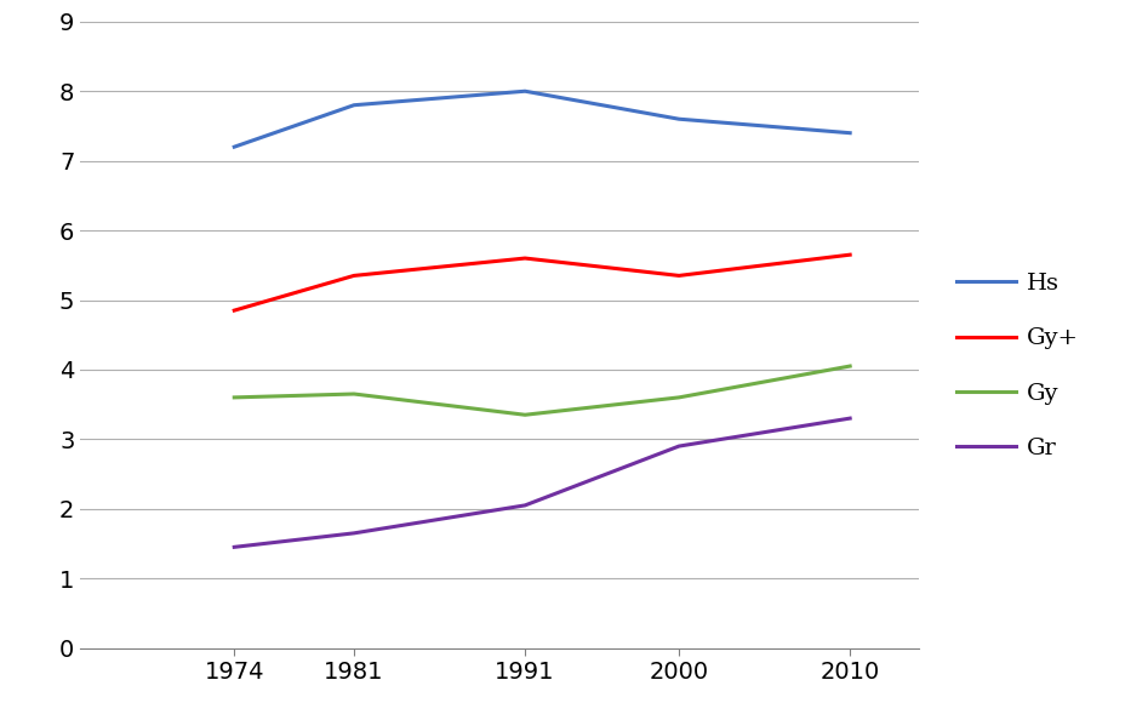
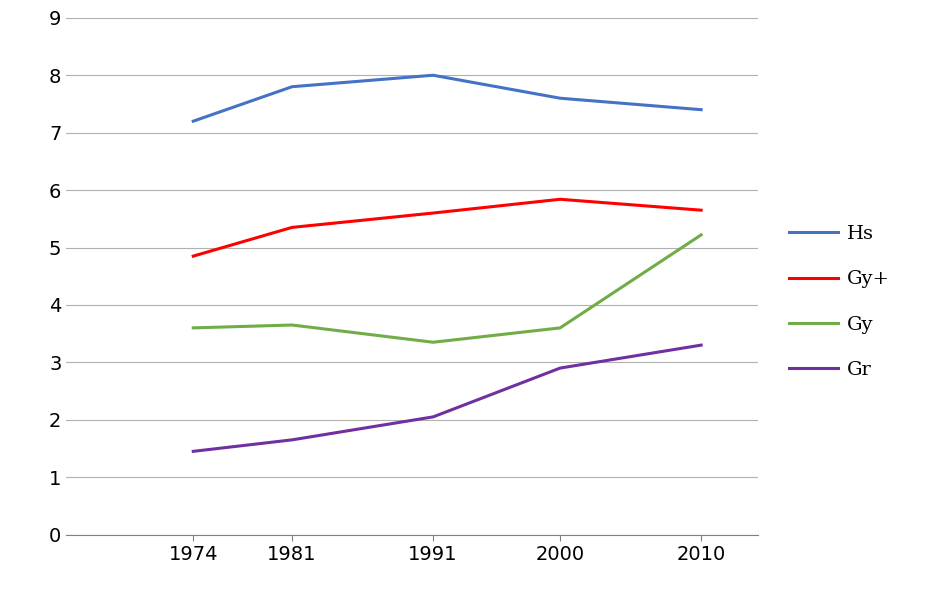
Gy+/2000: 5.35 -> 5.84
Gy/2010: 4.05 -> 5.22
